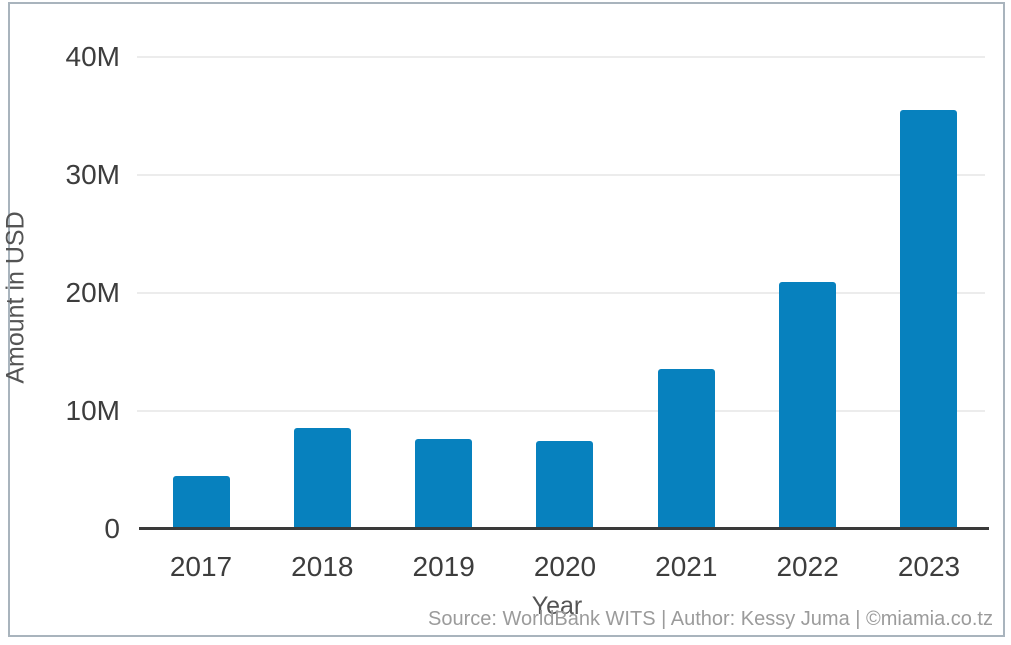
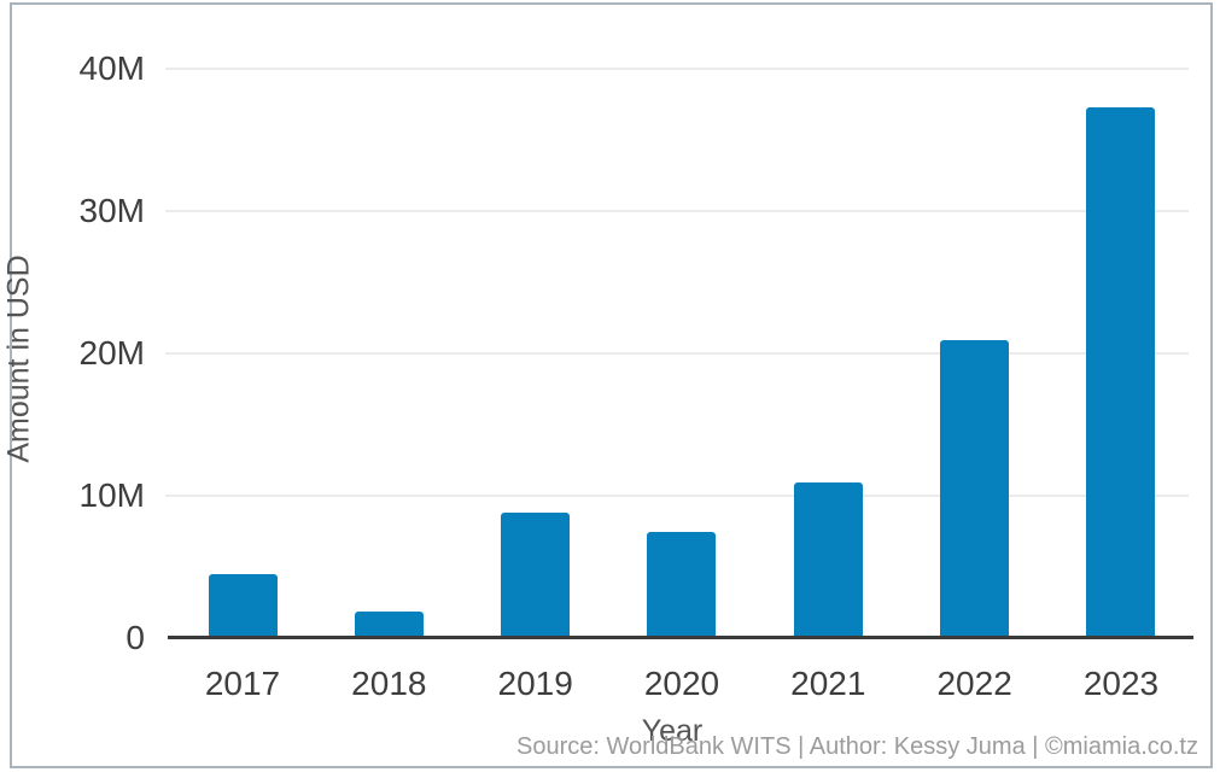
2018: 8.6M -> 1.9M
2019: 7.6M -> 8.8M
2021: 13.6M -> 10.9M
2023: 35.5M -> 37.3M
